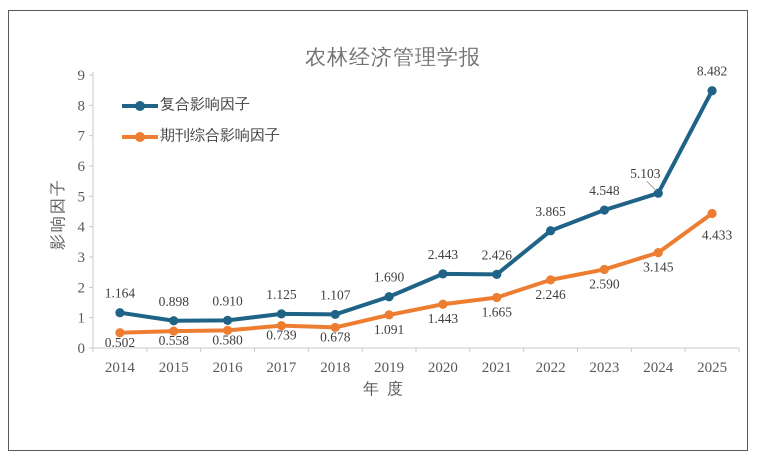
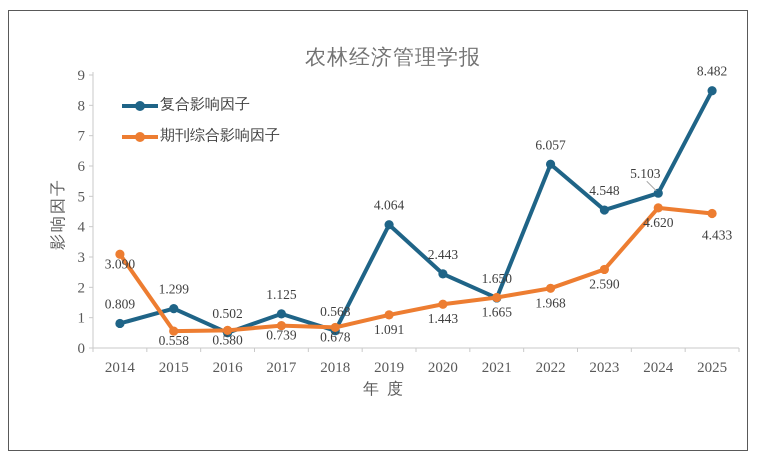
复合影响因子/2014: 1.164 -> 0.809
期刊综合影响因子/2014: 0.502 -> 3.090
复合影响因子/2015: 0.898 -> 1.299
复合影响因子/2016: 0.910 -> 0.502
复合影响因子/2018: 1.107 -> 0.568
复合影响因子/2019: 1.690 -> 4.064
复合影响因子/2021: 2.426 -> 1.650
复合影响因子/2022: 3.865 -> 6.057
期刊综合影响因子/2022: 2.246 -> 1.968
期刊综合影响因子/2024: 3.145 -> 4.620
